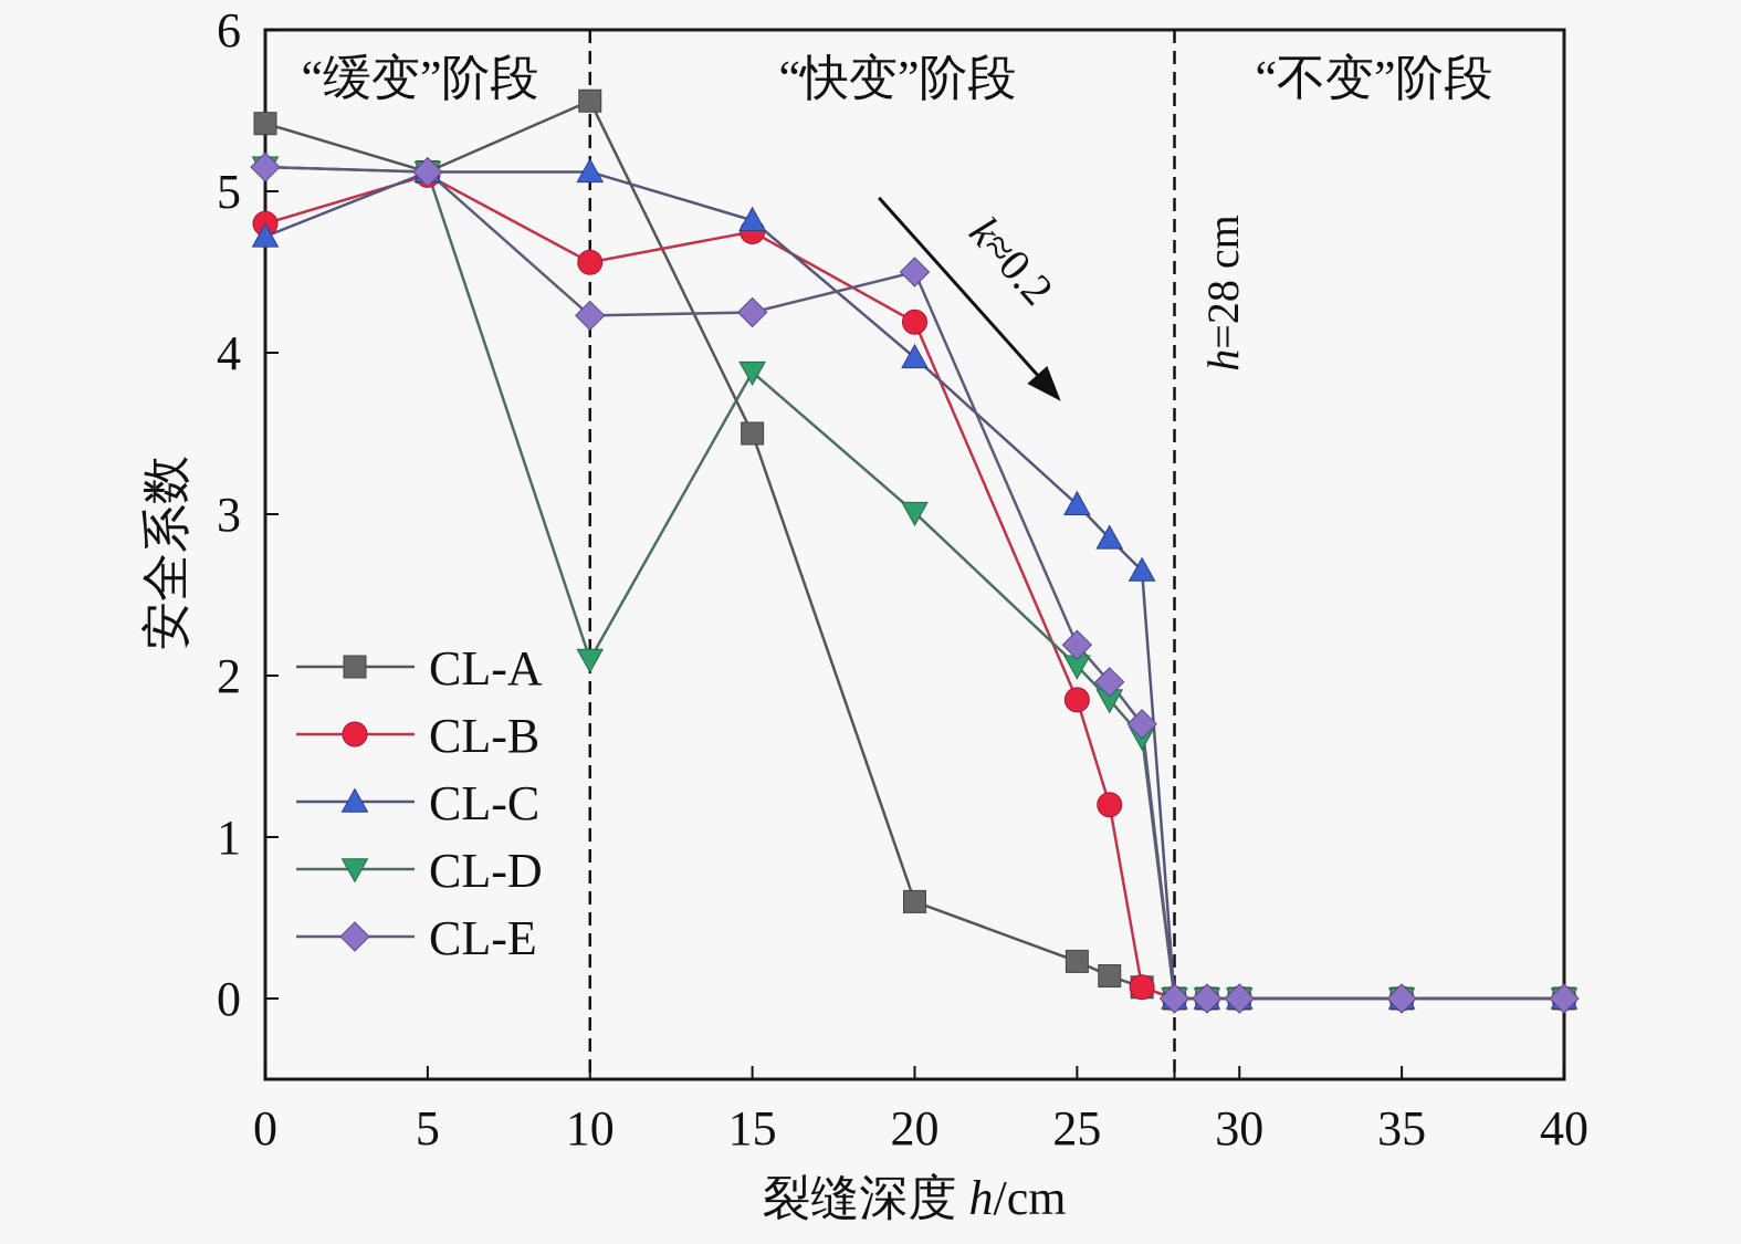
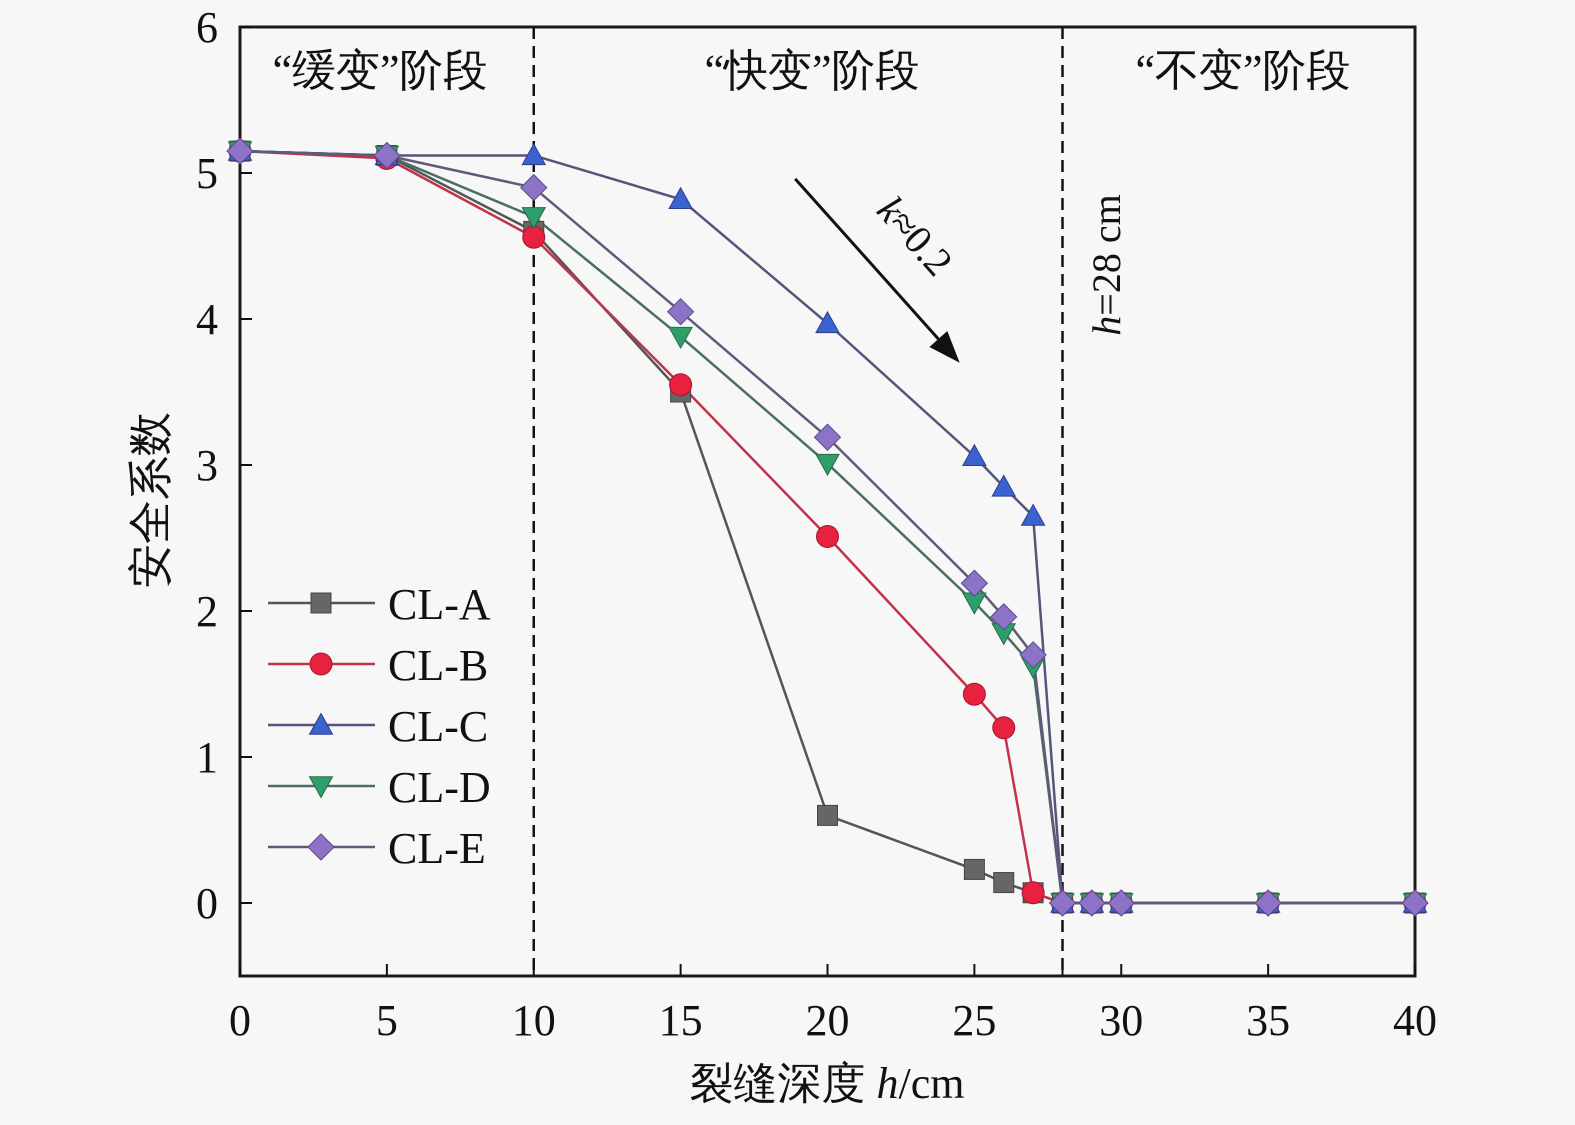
CL-A/0: 5.42 -> 5.15
CL-B/0: 4.80 -> 5.15
CL-C/0: 4.72 -> 5.15
CL-A/10: 5.56 -> 4.60
CL-D/10: 2.10 -> 4.70
CL-E/10: 4.23 -> 4.90
CL-B/15: 4.75 -> 3.55
CL-E/15: 4.25 -> 4.05
CL-B/20: 4.19 -> 2.51
CL-E/20: 4.50 -> 3.19
CL-B/25: 1.85 -> 1.43
